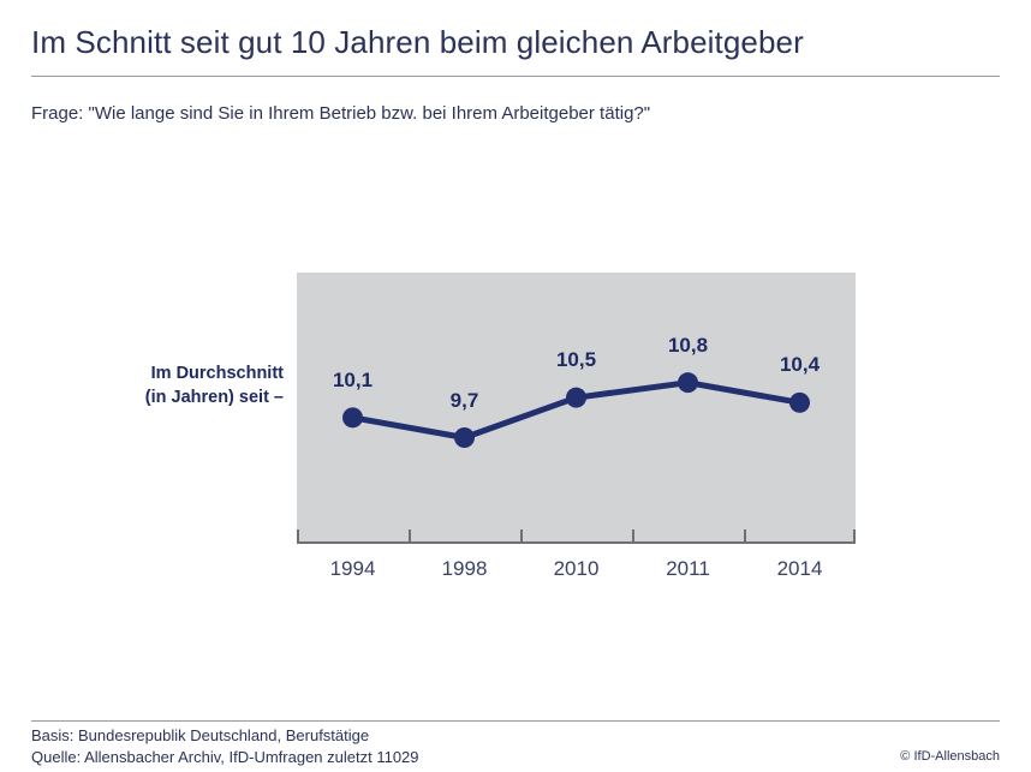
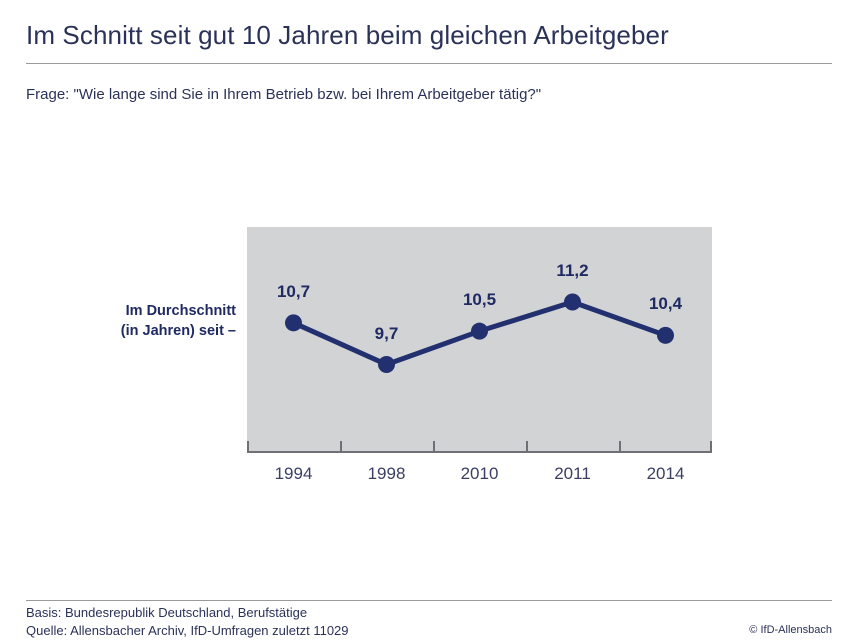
1994: 10,1 -> 10,7
2011: 10,8 -> 11,2
